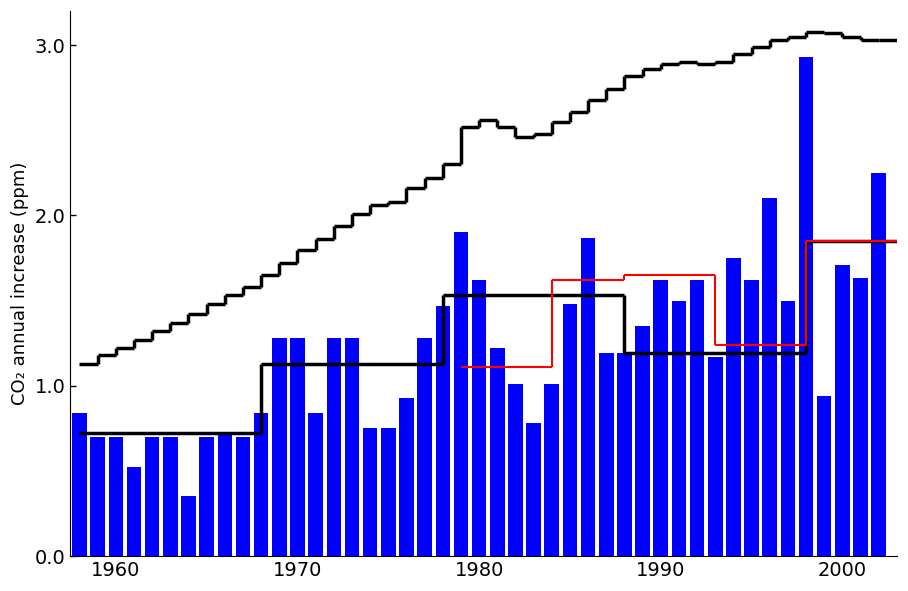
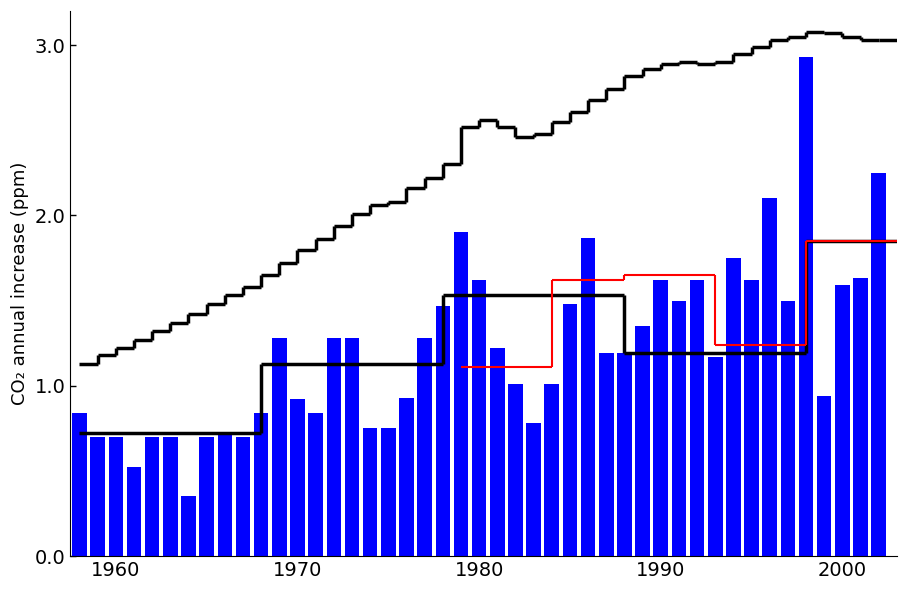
1970: 1.28 -> 0.92
2000: 1.71 -> 1.59
